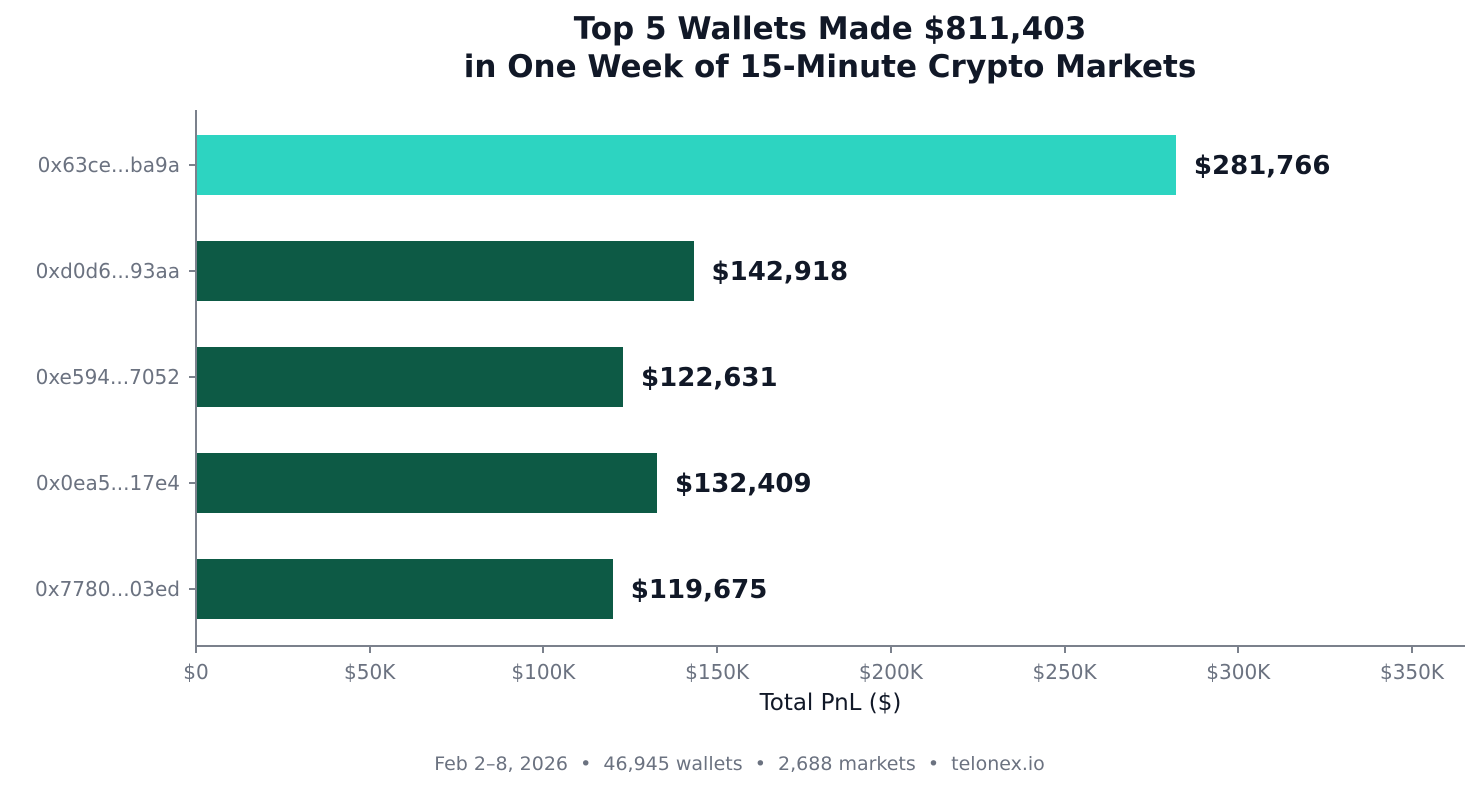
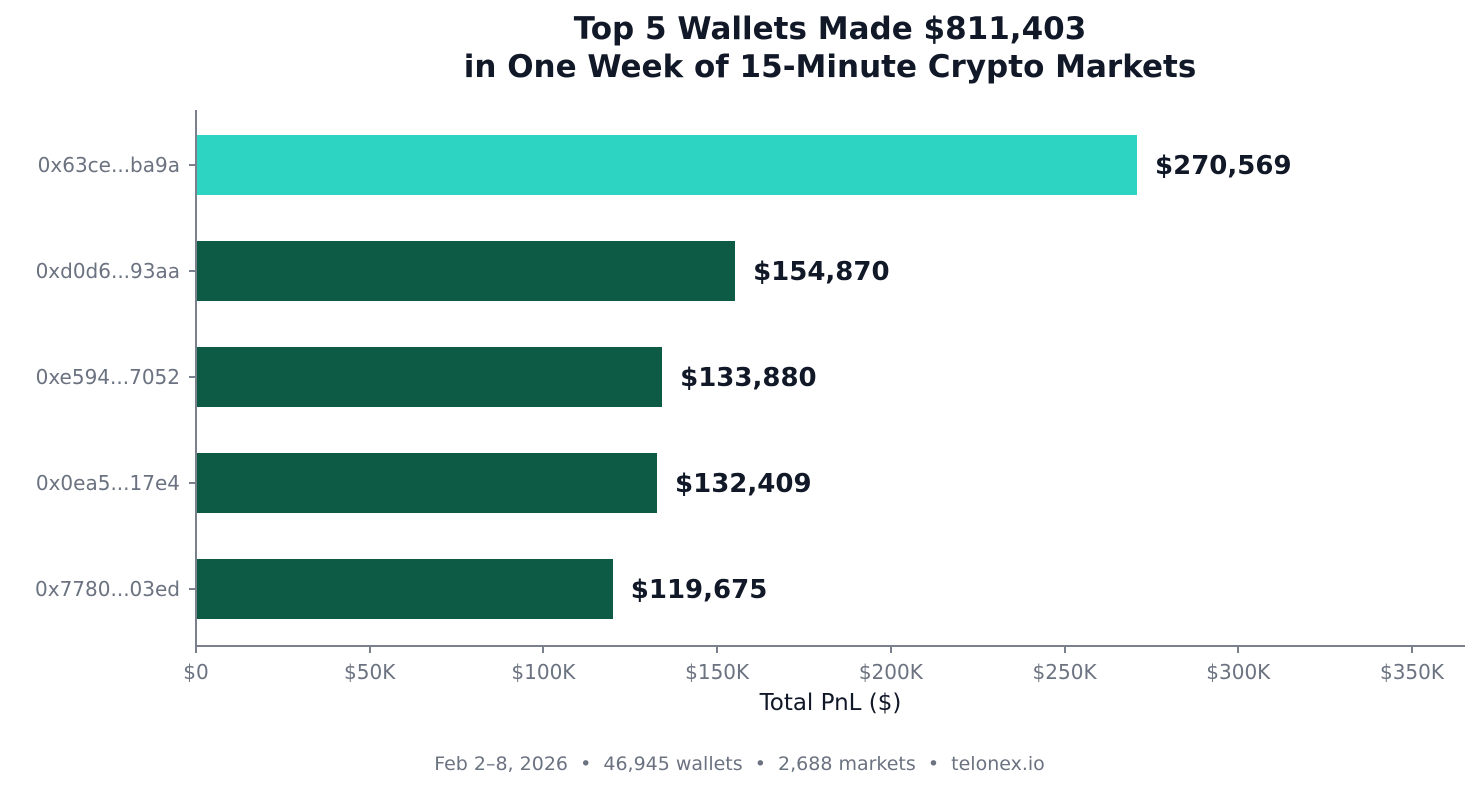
0x63ce...ba9a: $281,766 -> $270,569
0xd0d6...93aa: $142,918 -> $154,870
0xe594...7052: $122,631 -> $133,880
